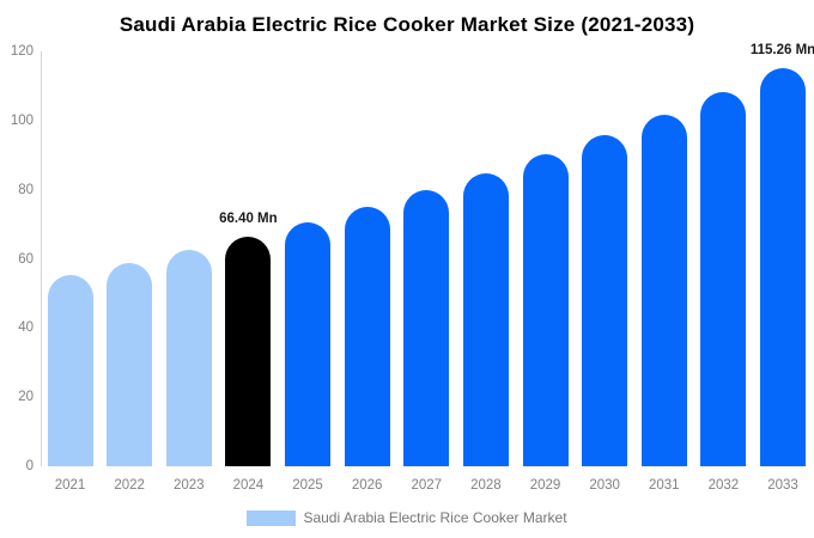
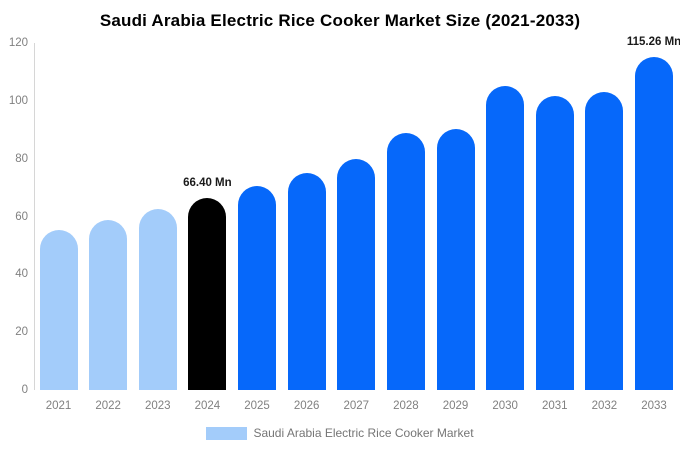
2028: 85 -> 89
2030: 96 -> 105
2032: 108 -> 103
